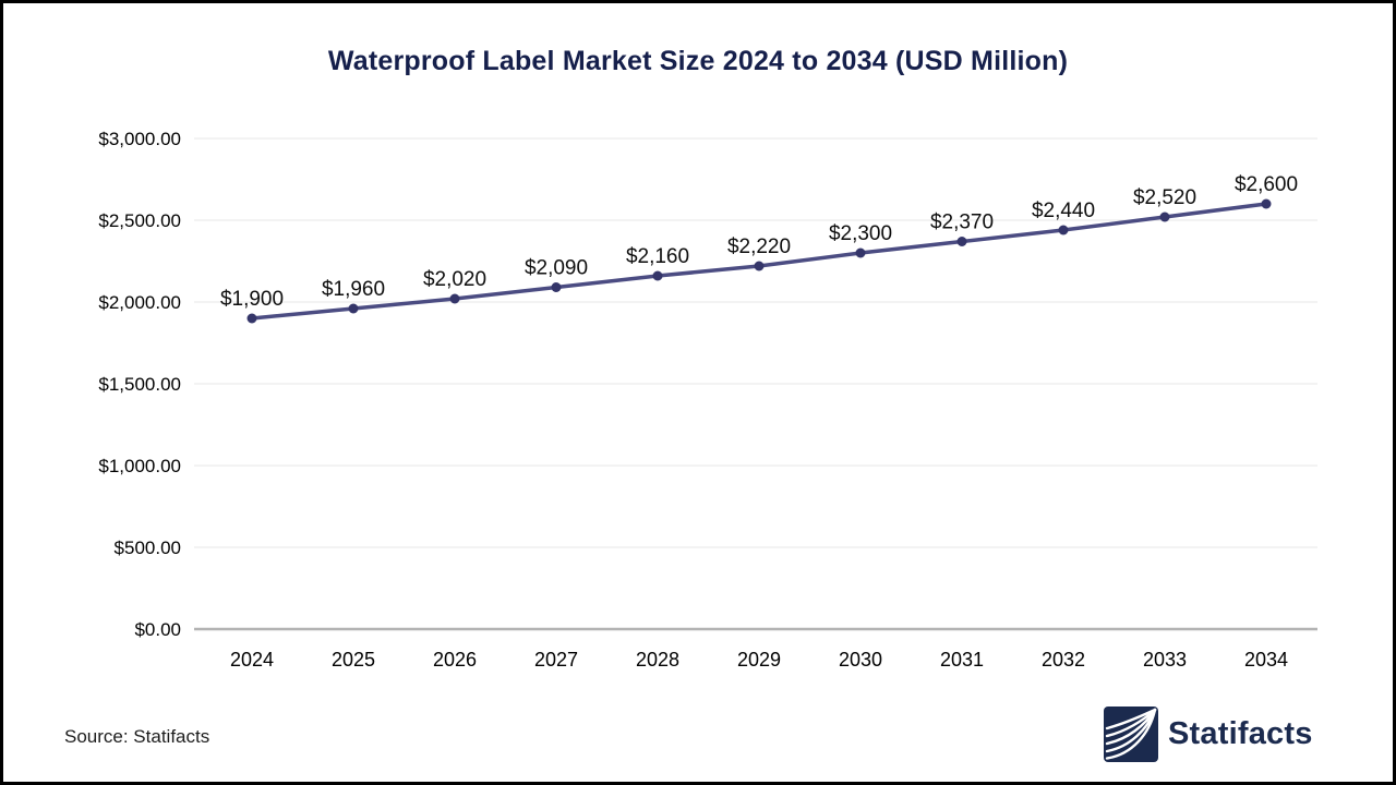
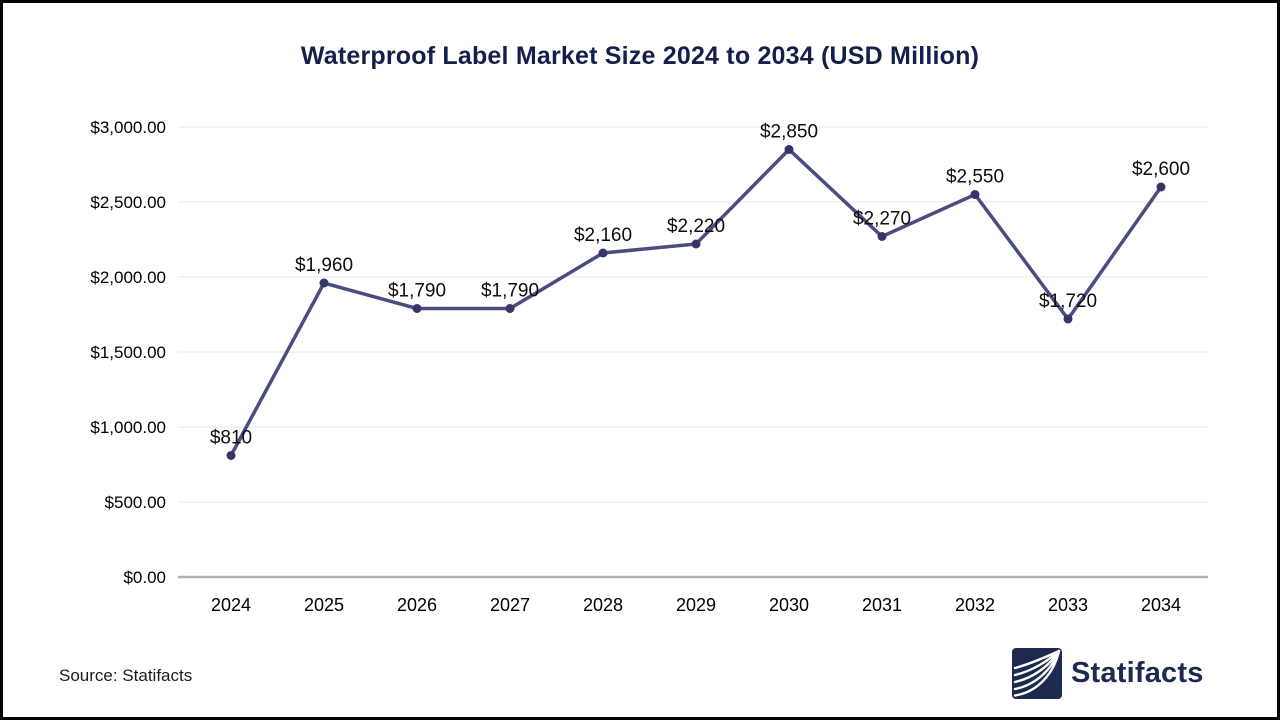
2024: $1,900 -> $810
2026: $2,020 -> $1,790
2027: $2,090 -> $1,790
2030: $2,300 -> $2,850
2031: $2,370 -> $2,270
2032: $2,440 -> $2,550
2033: $2,520 -> $1,720
